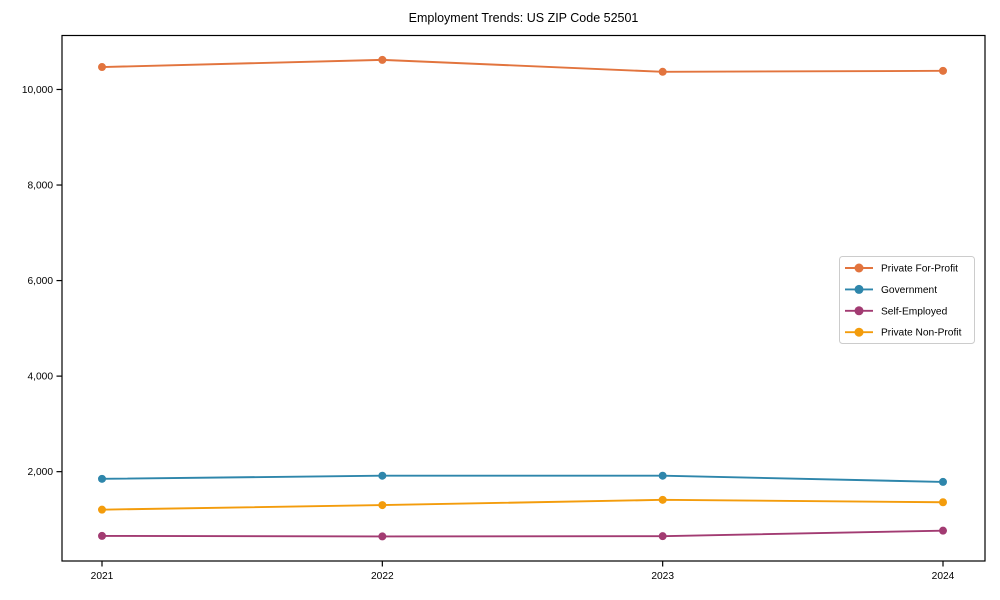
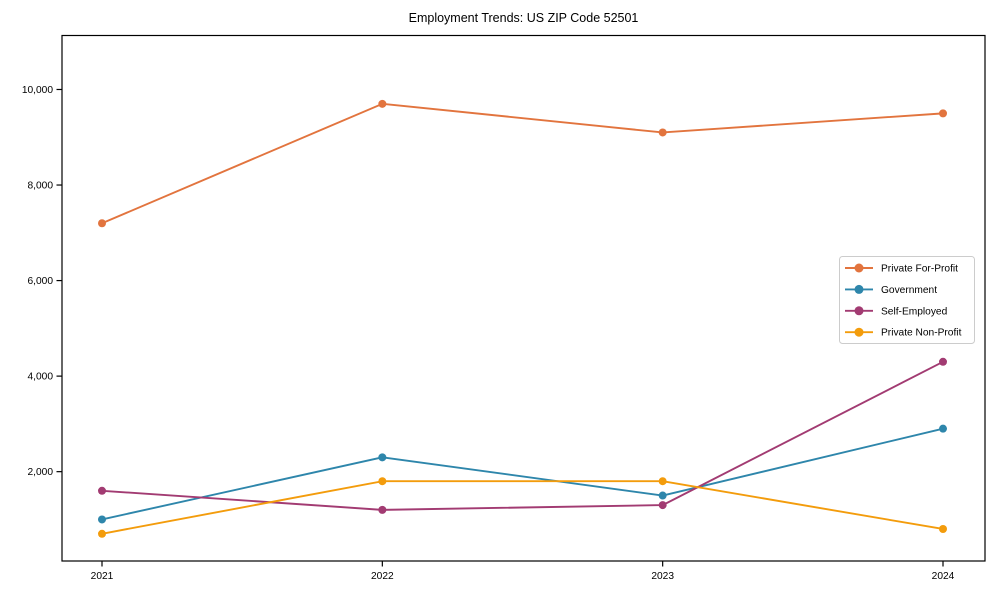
Private For-Profit/2021: 10500 -> 7200
Government/2021: 1800 -> 1000
Self-Employed/2021: 700 -> 1600
Private Non-Profit/2021: 1200 -> 700
Private For-Profit/2022: 10600 -> 9700
Government/2022: 1900 -> 2300
Self-Employed/2022: 600 -> 1200
Private Non-Profit/2022: 1300 -> 1800
Private For-Profit/2023: 10400 -> 9100
Government/2023: 1900 -> 1500
Self-Employed/2023: 600 -> 1300
Private Non-Profit/2023: 1400 -> 1800
Private For-Profit/2024: 10400 -> 9500
Government/2024: 1800 -> 2900
Self-Employed/2024: 800 -> 4300
Private Non-Profit/2024: 1400 -> 800
